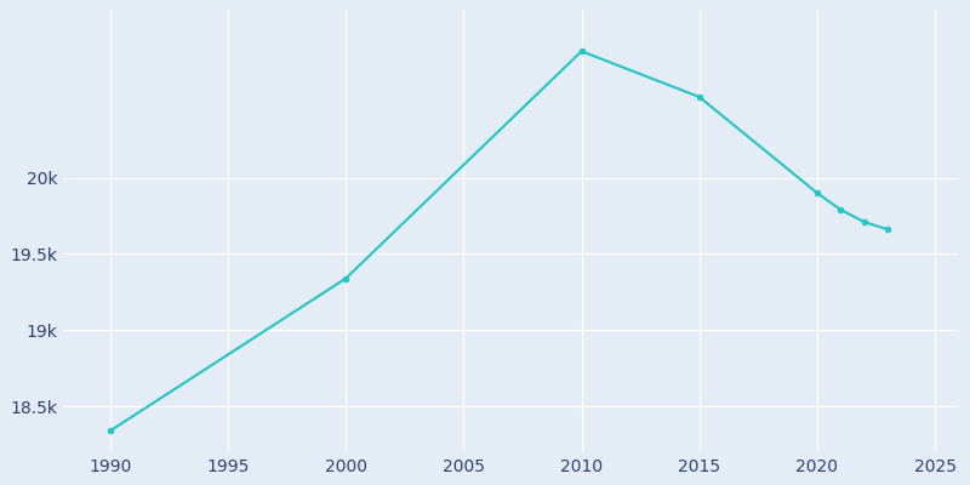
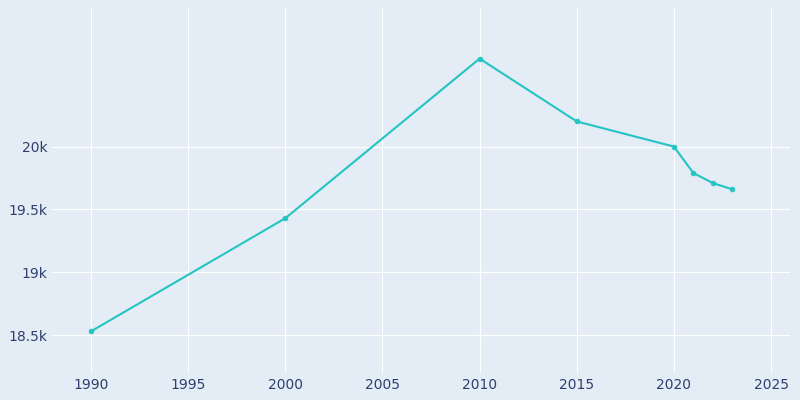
1990: 18.34k -> 18.53k
2000: 19.34k -> 19.43k
2010: 20.83k -> 20.70k
2015: 20.53k -> 20.20k
2020: 19.90k -> 20.00k
